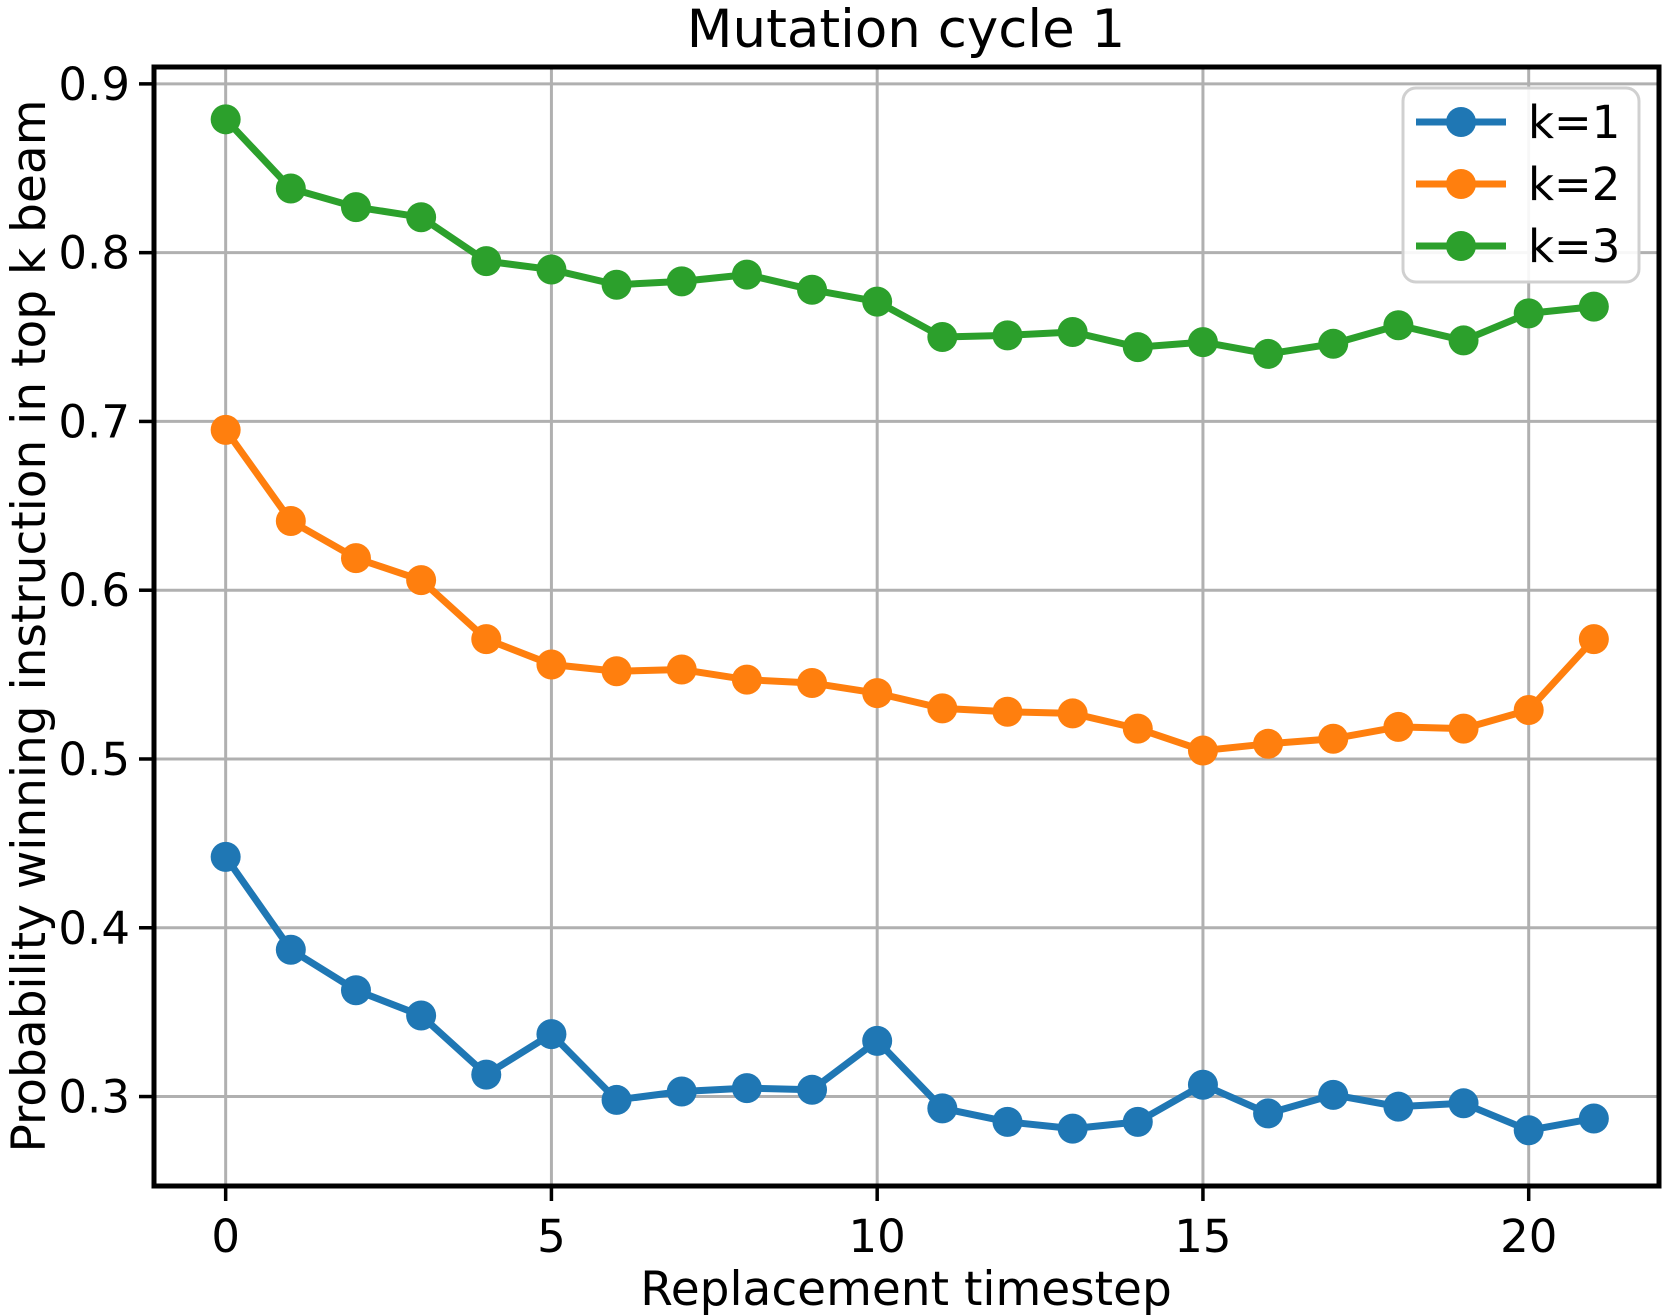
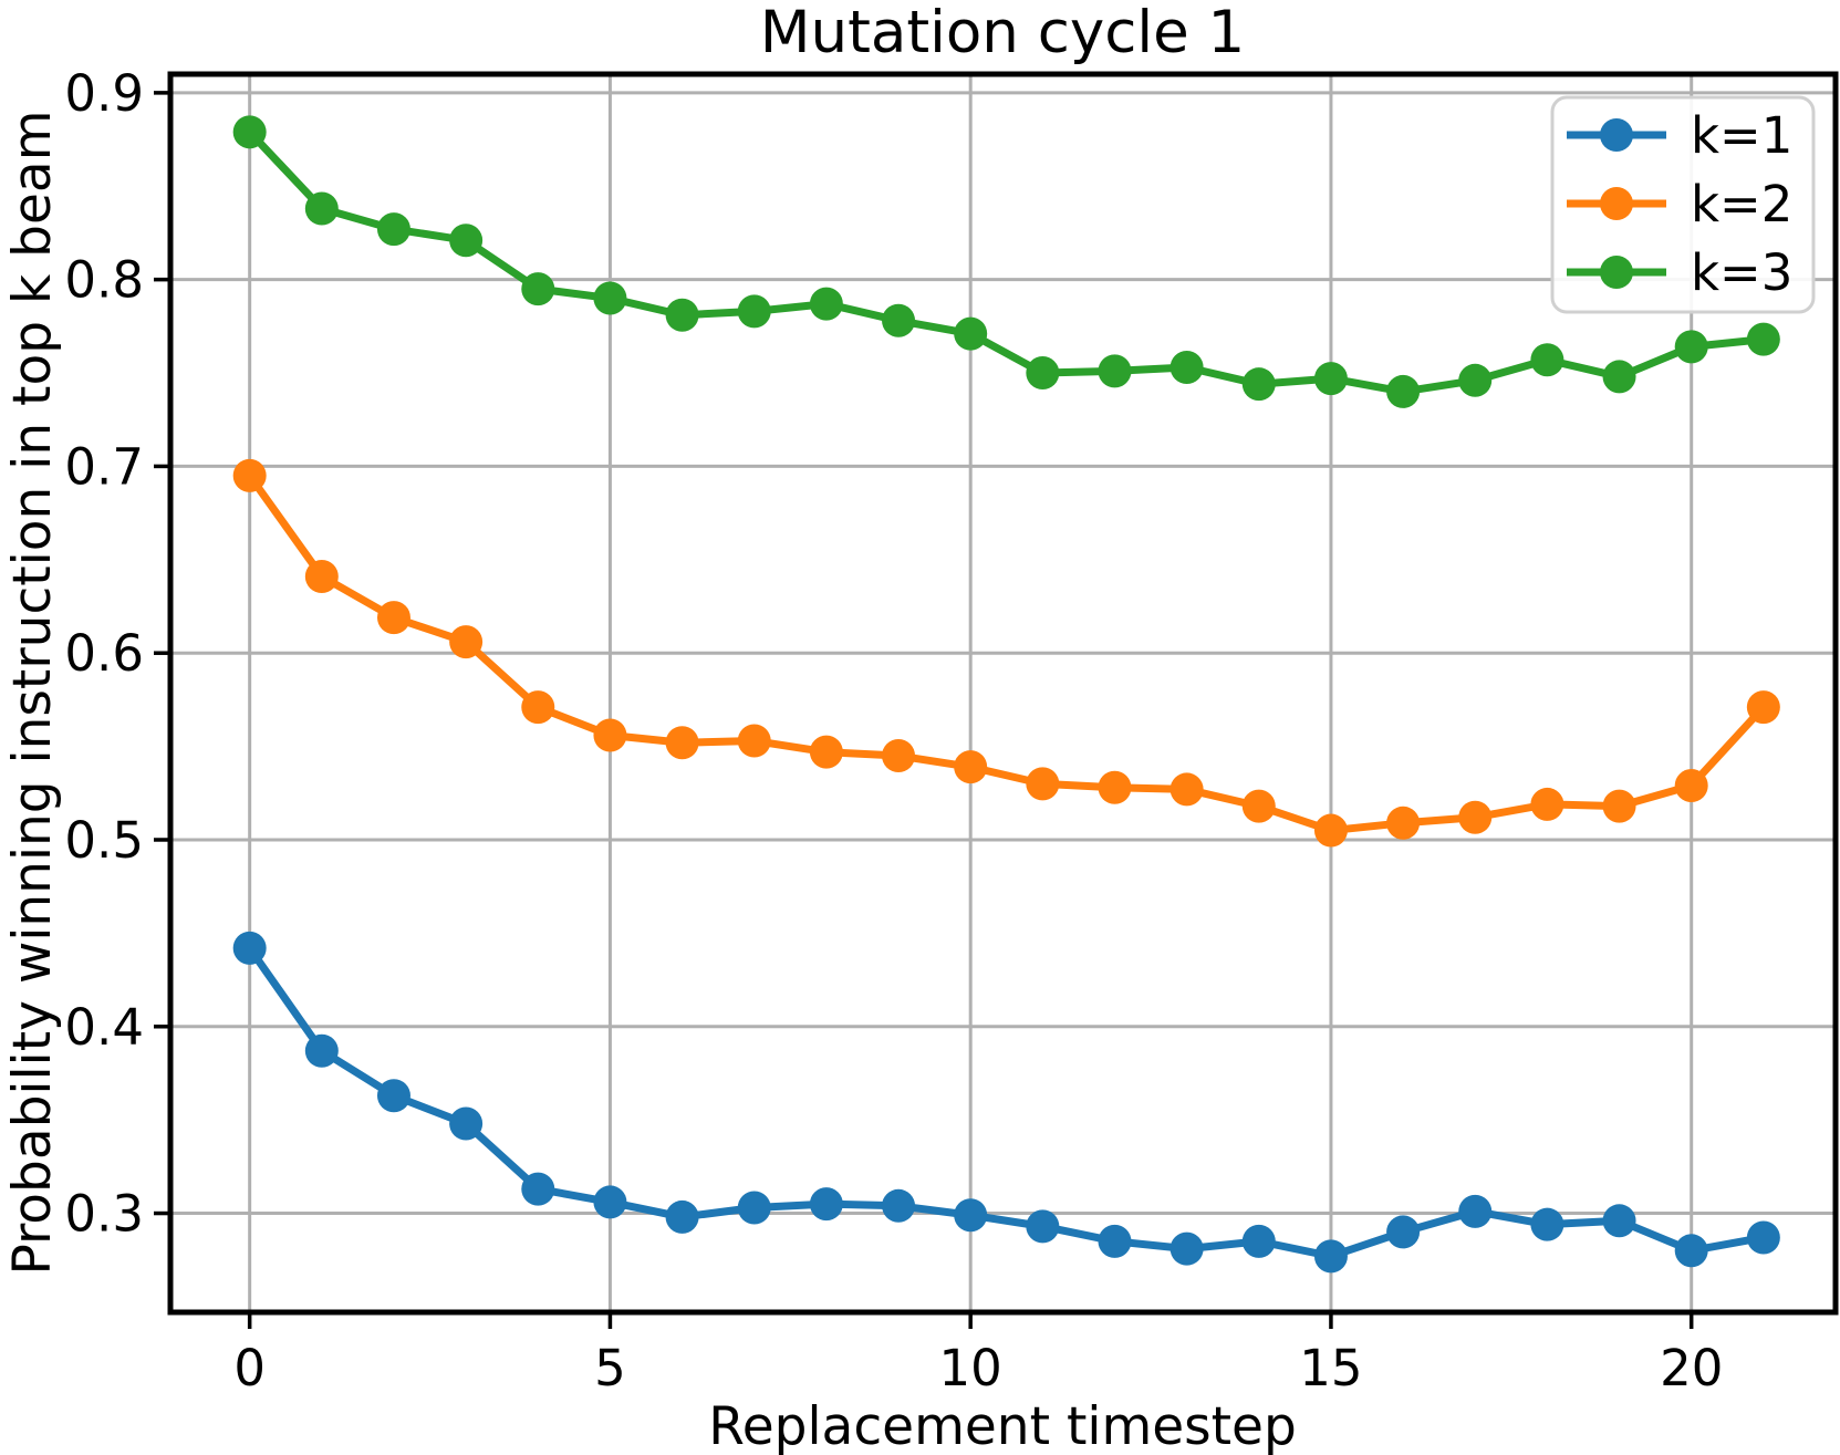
k=1/5: 0.337 -> 0.306
k=1/10: 0.333 -> 0.299
k=1/15: 0.307 -> 0.277
